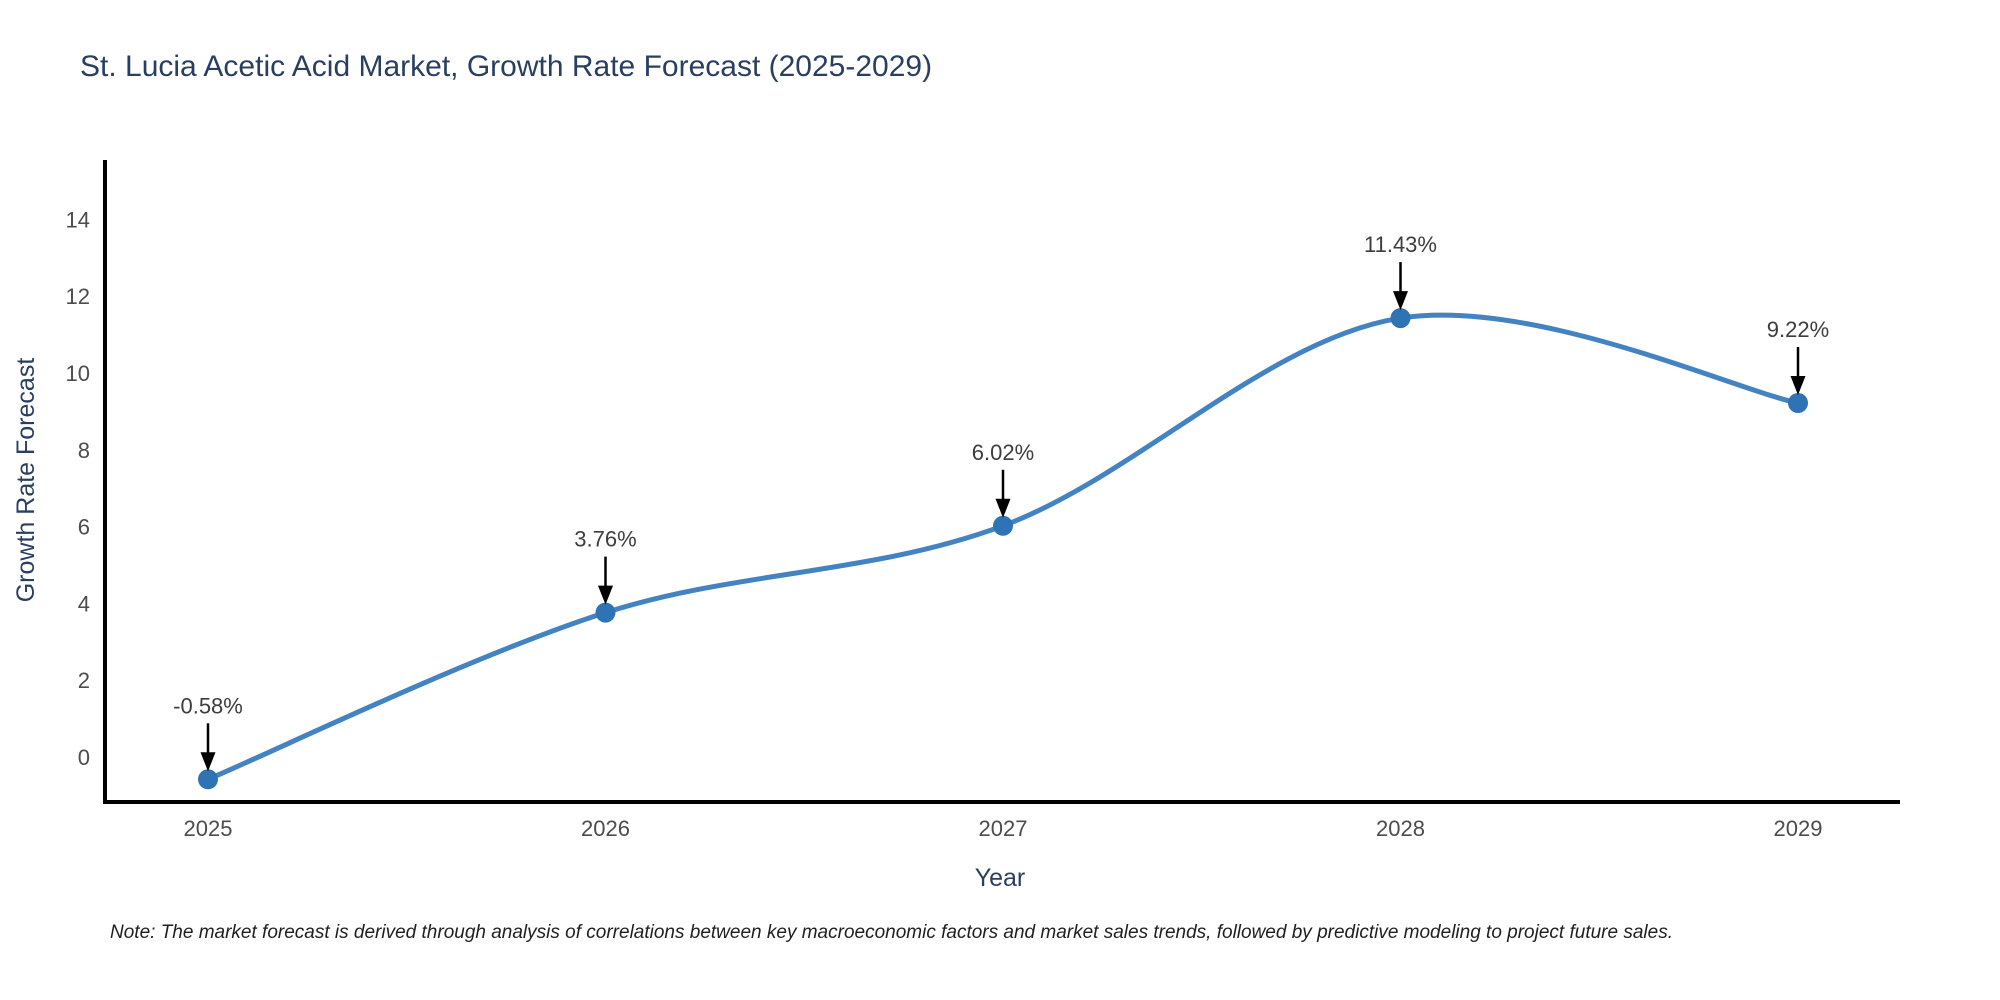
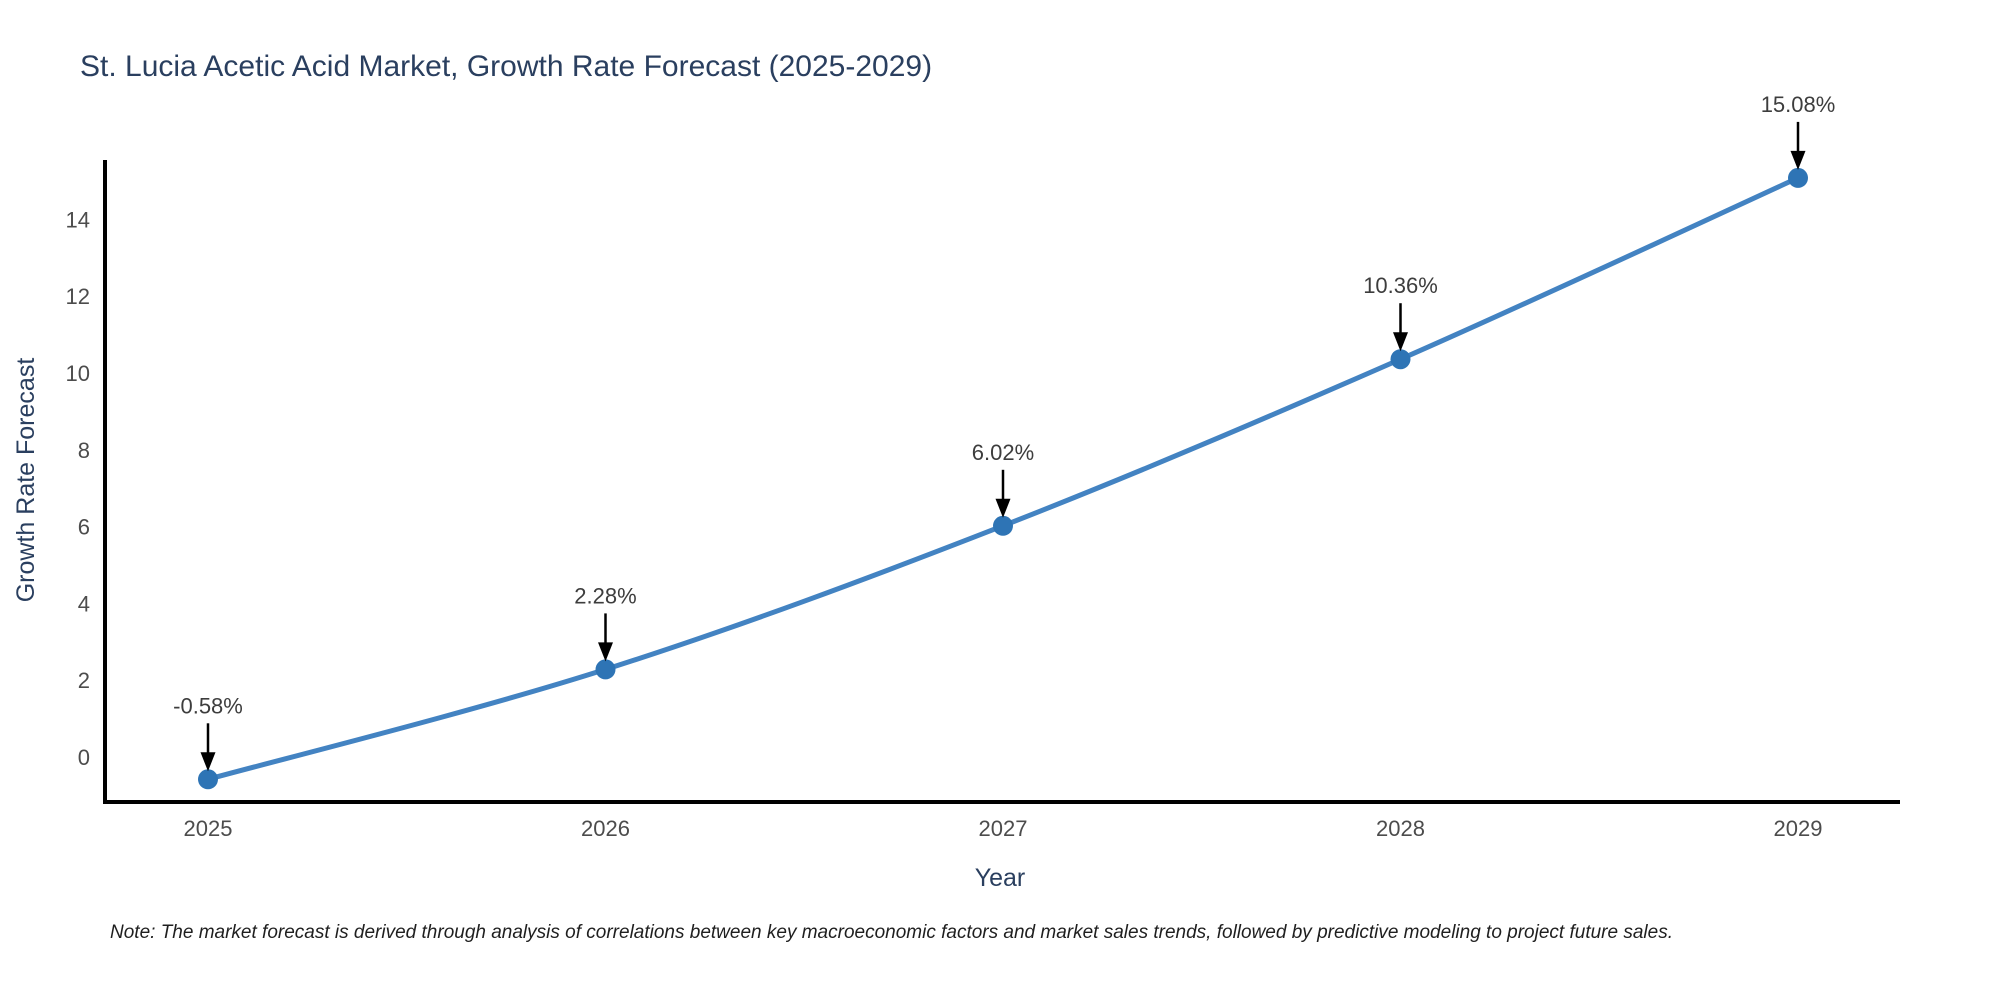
2026: 3.76% -> 2.28%
2028: 11.43% -> 10.36%
2029: 9.22% -> 15.08%
